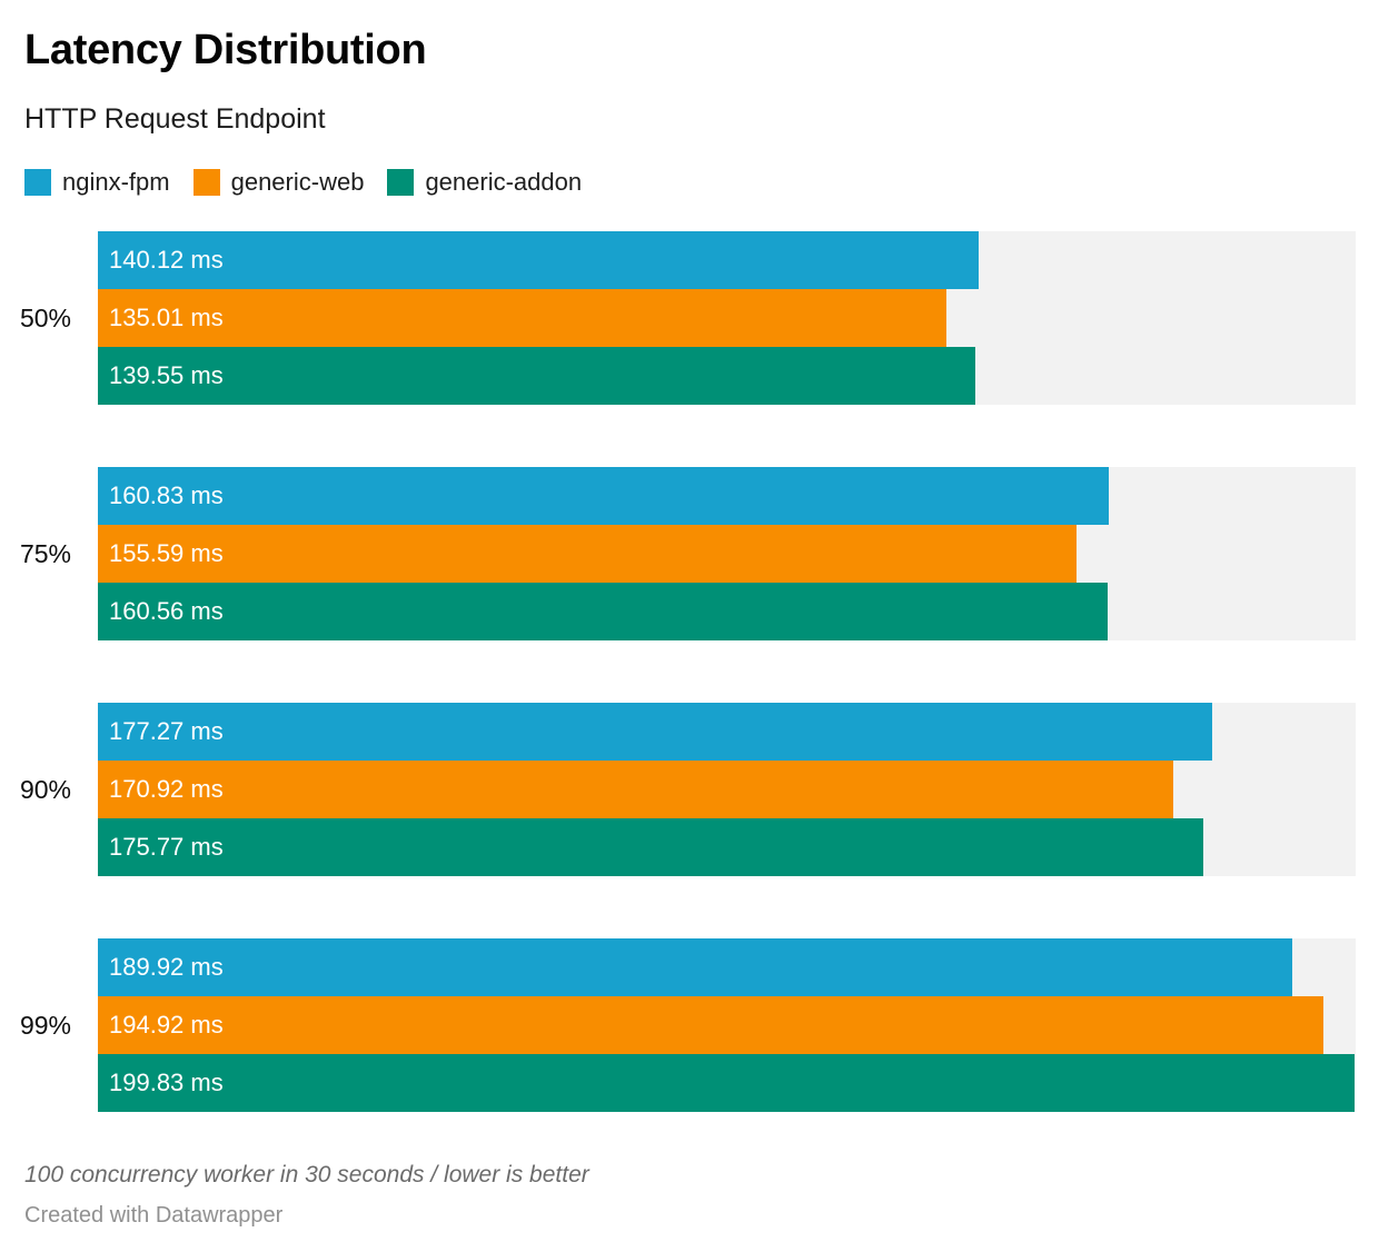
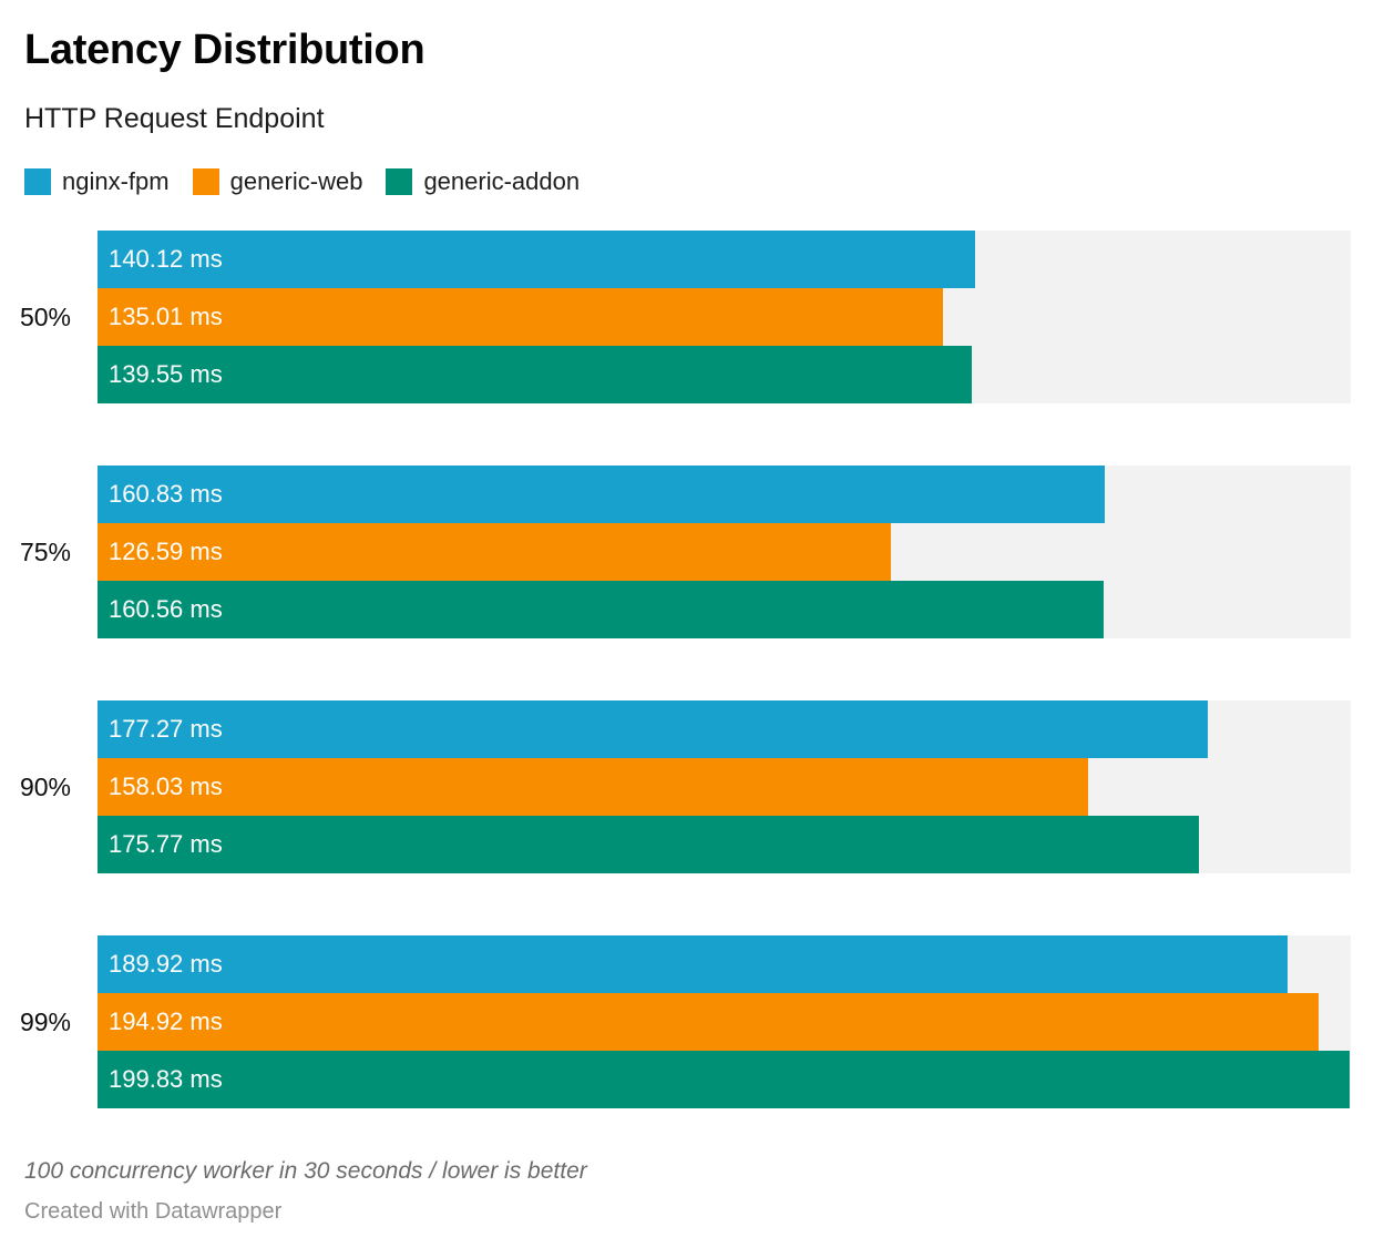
generic-web/75%: 155.59 -> 126.59
generic-web/90%: 170.92 -> 158.03
